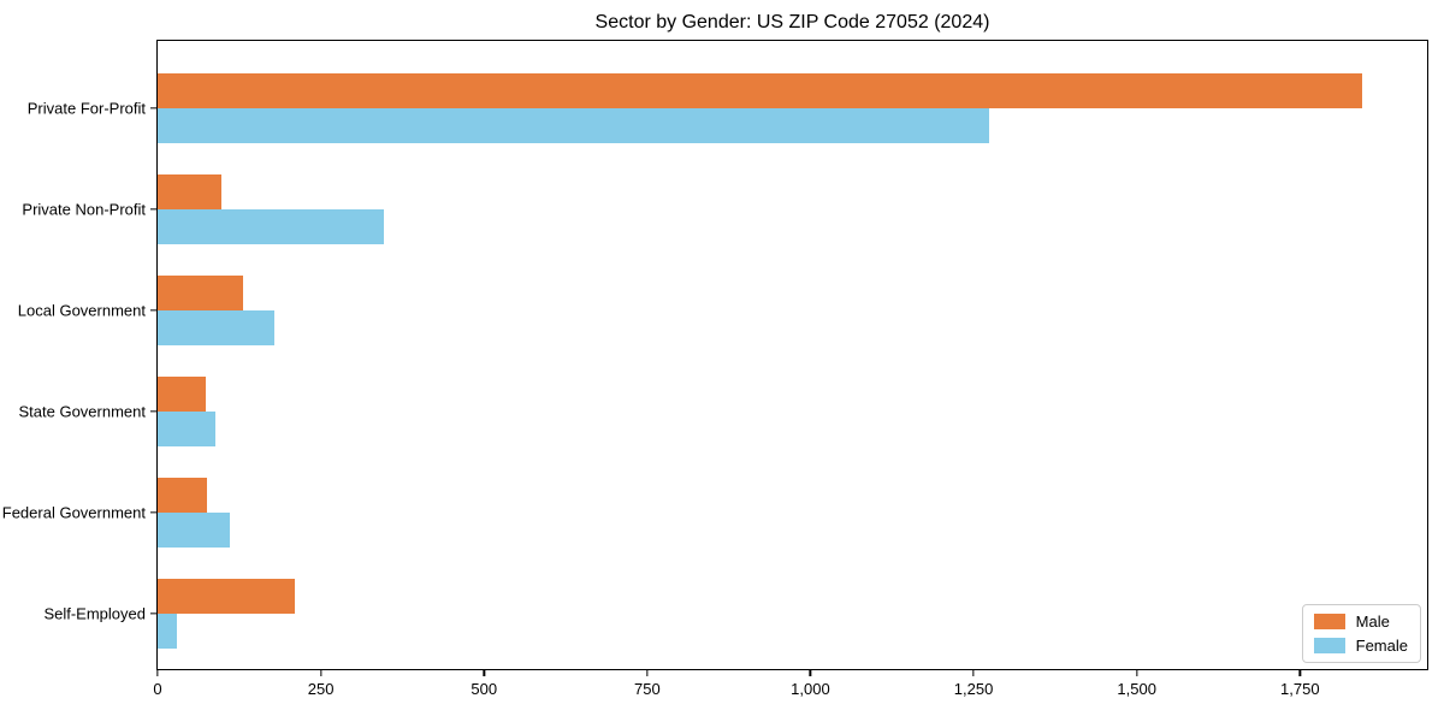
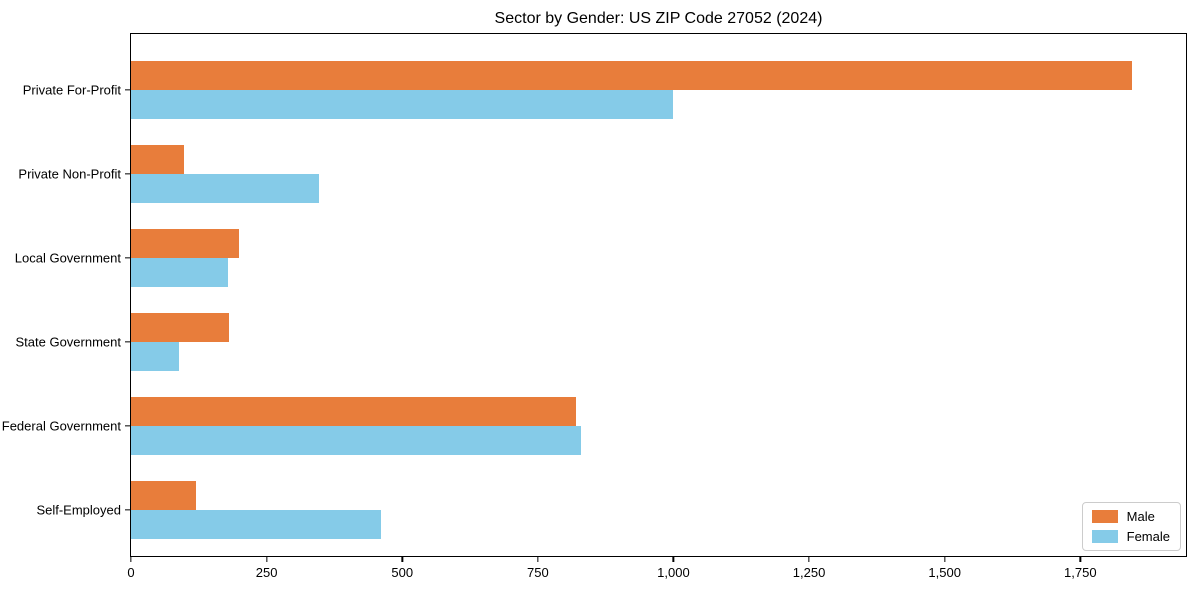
Female/Private For-Profit: 1270 -> 1000
Male/Local Government: 130 -> 200
Male/State Government: 70 -> 180
Male/Federal Government: 80 -> 820
Female/Federal Government: 110 -> 830
Male/Self-Employed: 210 -> 120
Female/Self-Employed: 30 -> 460
